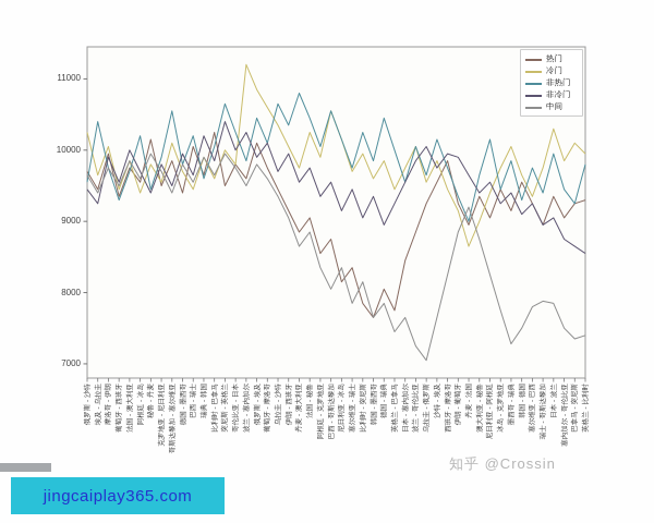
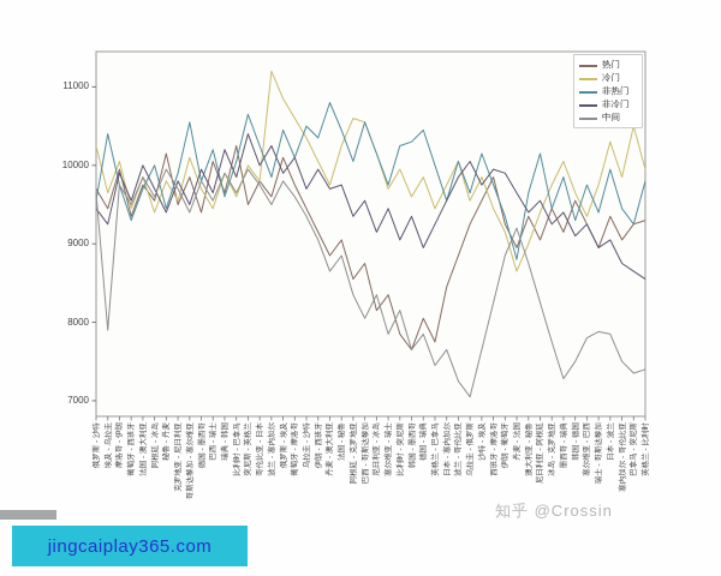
中间/埃及 - 乌拉圭: 9400 -> 7900
非热门/阿根廷 - 冰岛: 10200 -> 10000
非热门/乌拉圭 - 沙特: 10600 -> 10500
非冷门/丹麦 - 澳大利亚: 9600 -> 9700
冷门/阿根廷 - 克罗地亚: 9900 -> 10600
非热门/韩国 - 墨西哥: 9800 -> 10300
非热门/丹麦 - 法国: 9000 -> 8800
冷门/巴拿马 - 突尼斯: 10100 -> 10500
